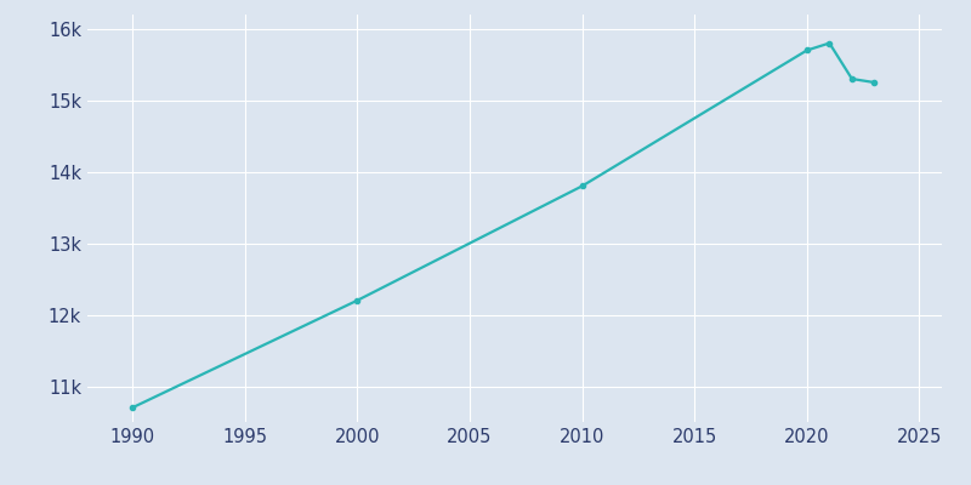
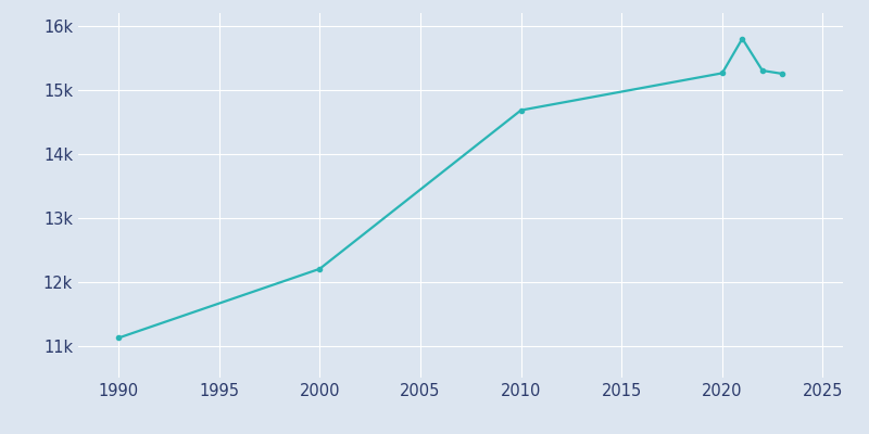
1990: 10.70k -> 11.12k
2010: 13.80k -> 14.68k
2020: 15.70k -> 15.26k
